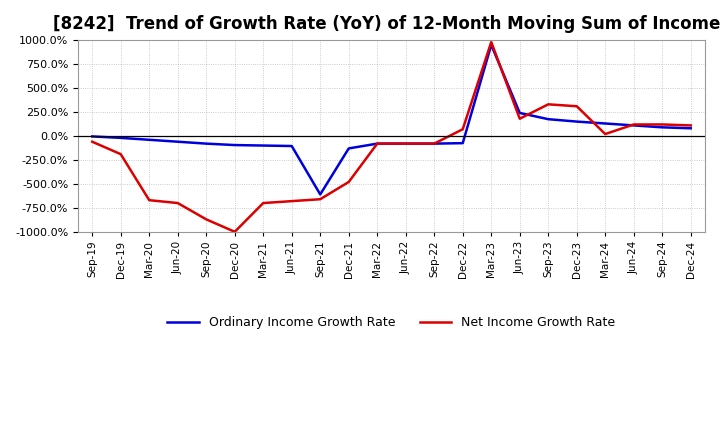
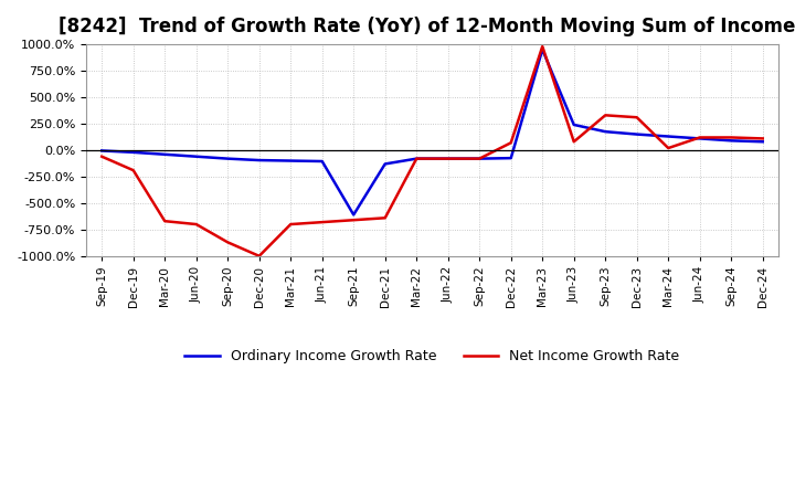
Net Income Growth Rate/Dec-21: -480% -> -640%
Net Income Growth Rate/Jun-23: 180% -> 80%
